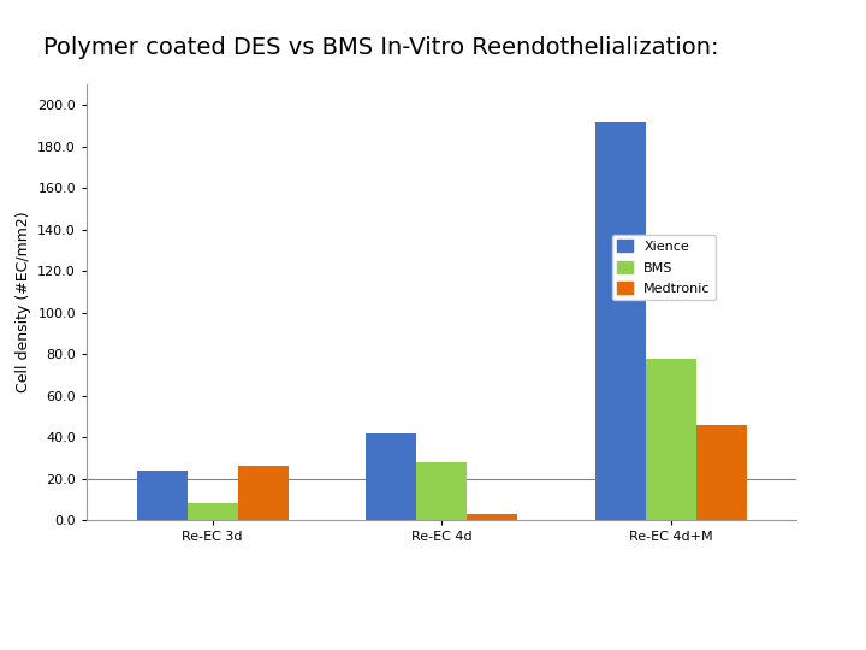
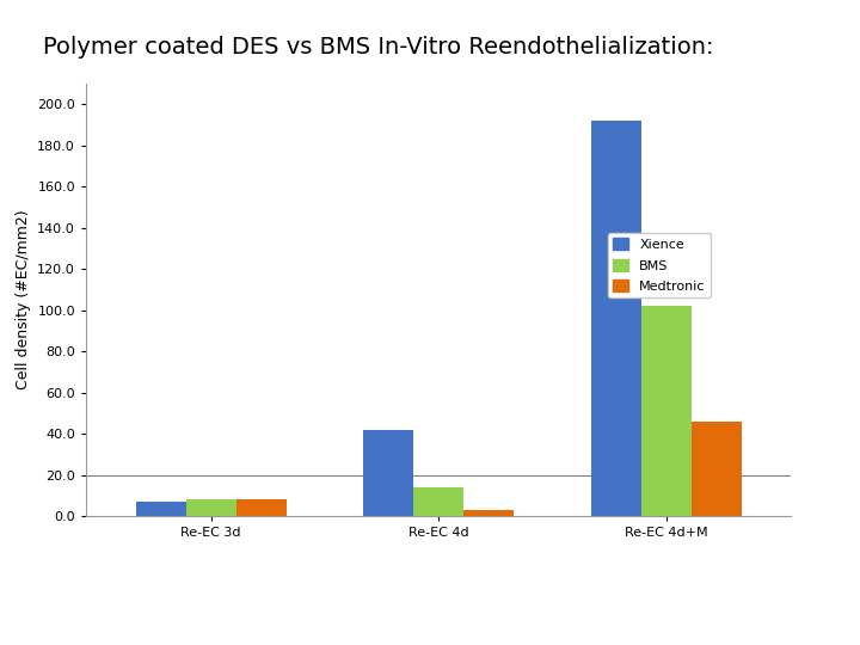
Xience/Re-EC 3d: 24 -> 7
Medtronic/Re-EC 3d: 26 -> 8
BMS/Re-EC 4d: 28 -> 14
BMS/Re-EC 4d+M: 78 -> 102
